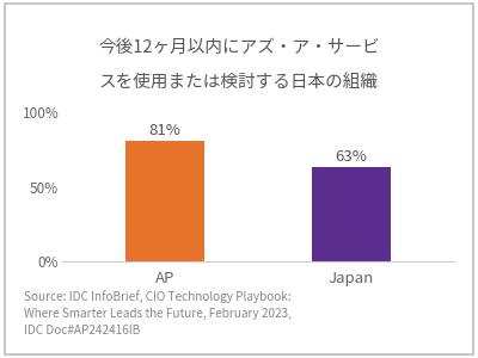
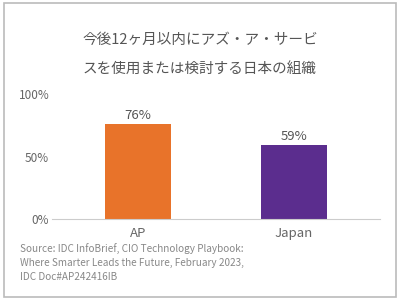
AP: 81% -> 76%
Japan: 63% -> 59%
